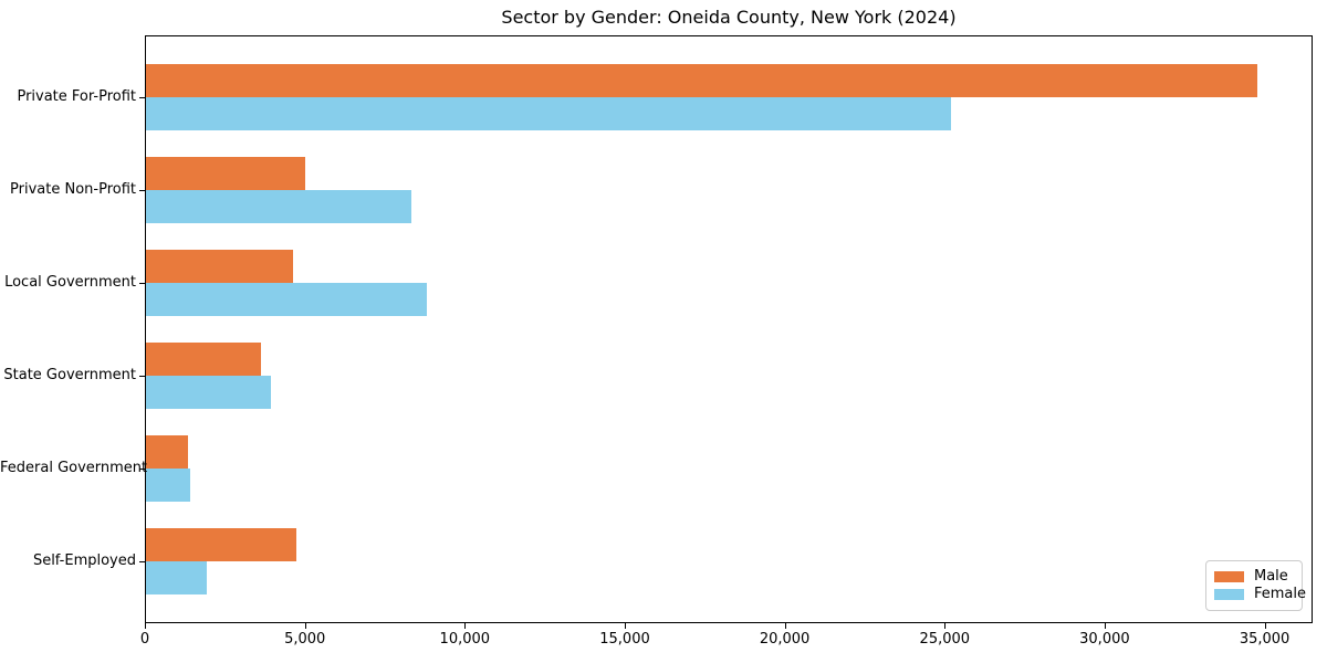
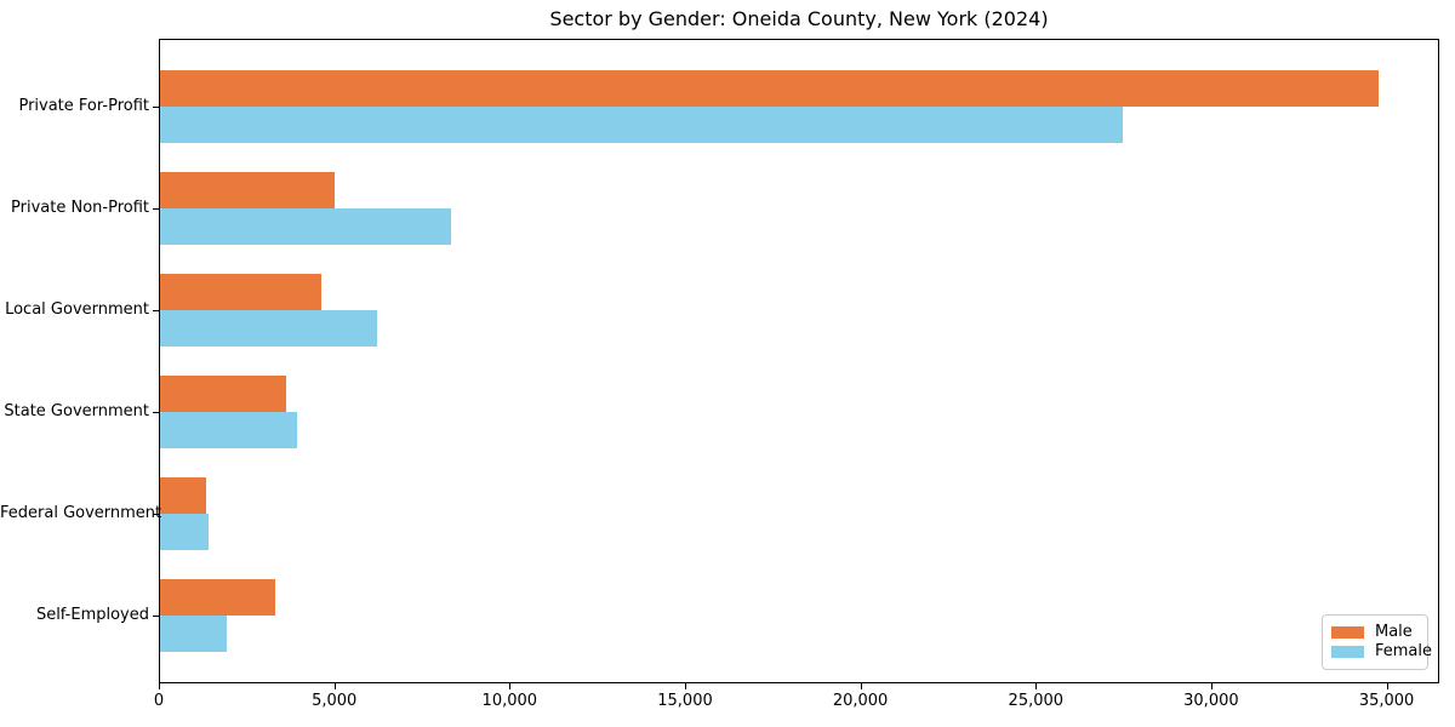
Female/Private For-Profit: 25200 -> 27500
Female/Local Government: 8800 -> 6200
Male/Self-Employed: 4700 -> 3300
